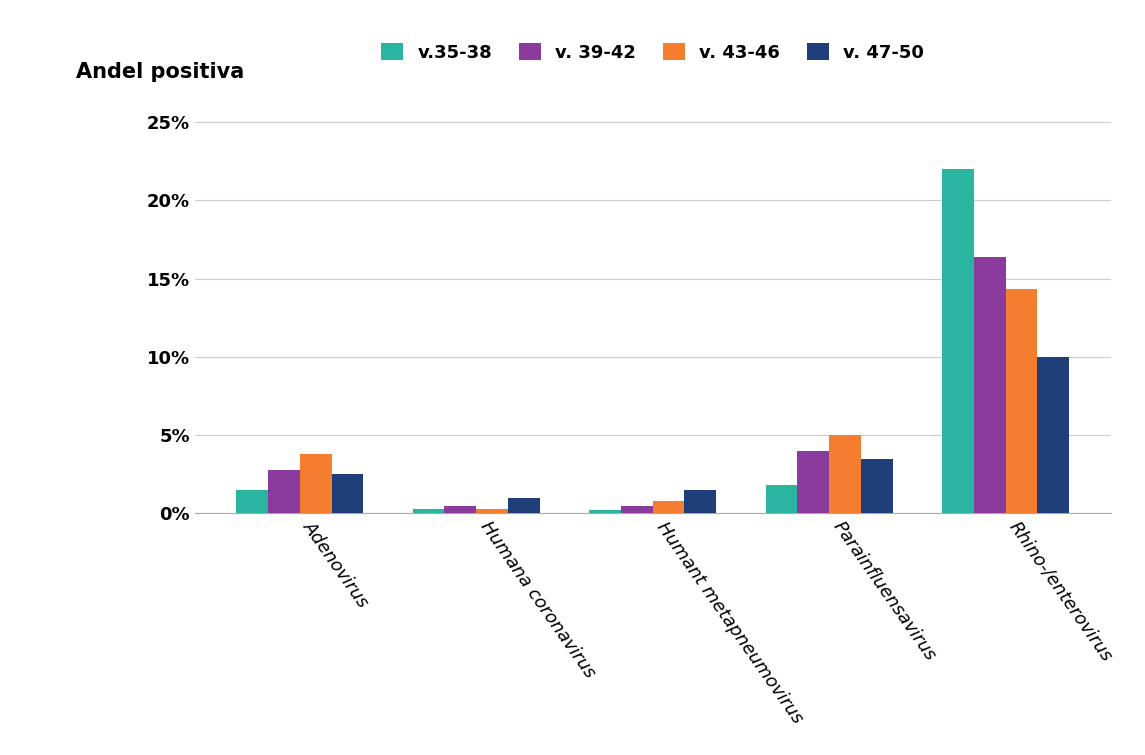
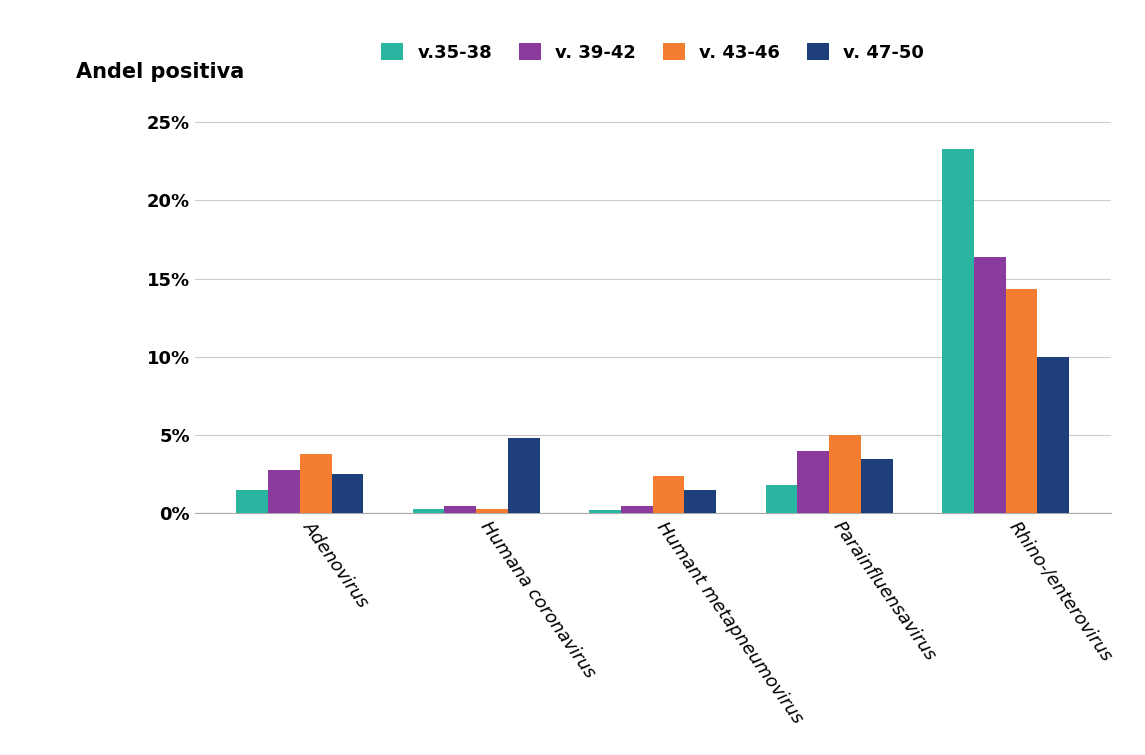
v. 47-50/Humana coronavirus: 1.0% -> 4.8%
v. 43-46/Humant metapneumovirus: 0.8% -> 2.4%
v.35-38/Rhino-/enterovirus: 22.0% -> 23.3%
